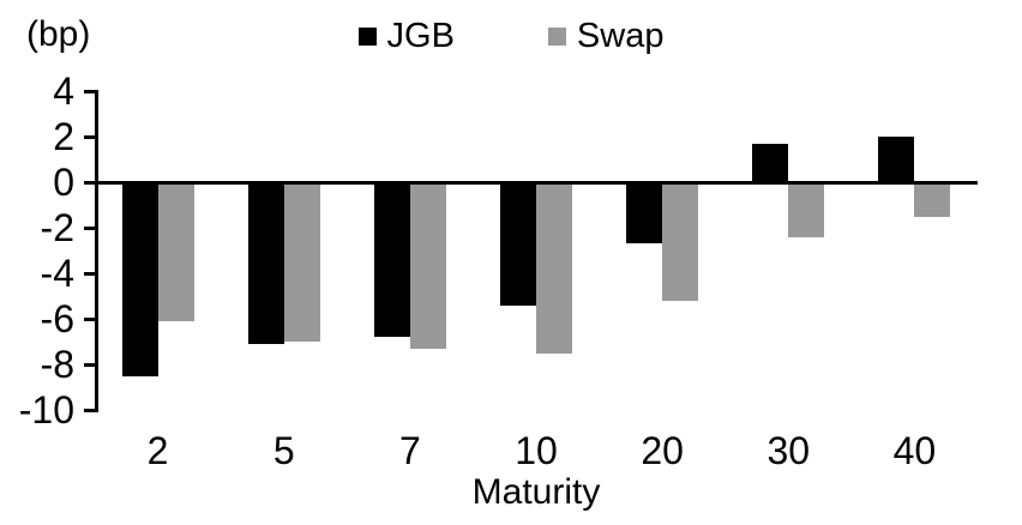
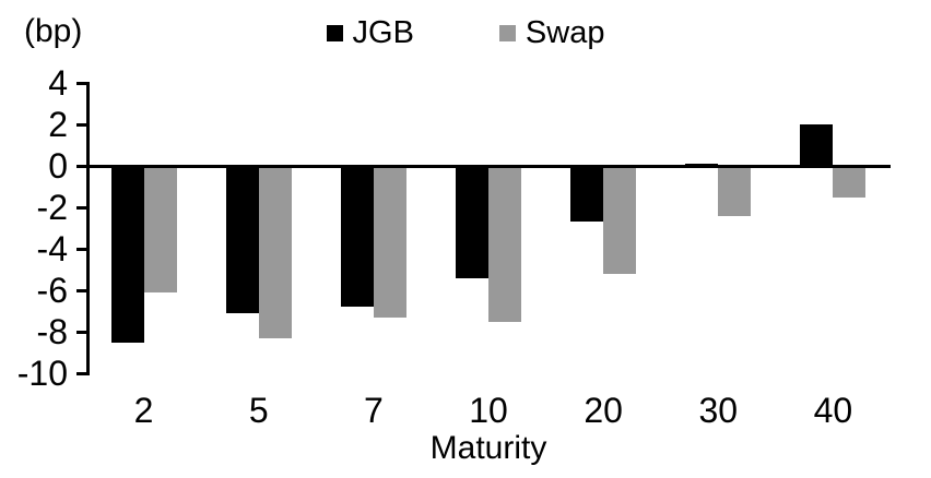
Swap/5: -7.0 -> -8.3
JGB/30: 1.7 -> 0.1
